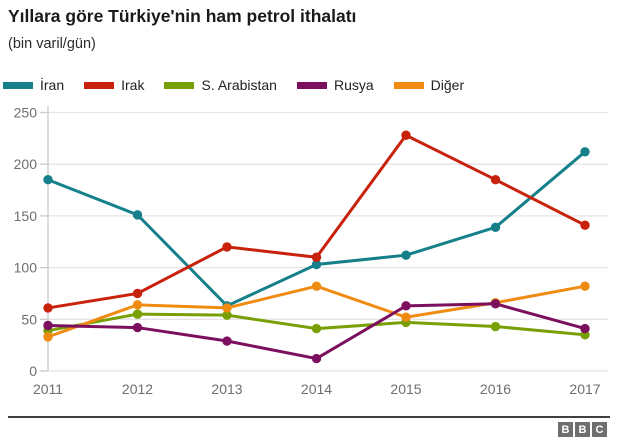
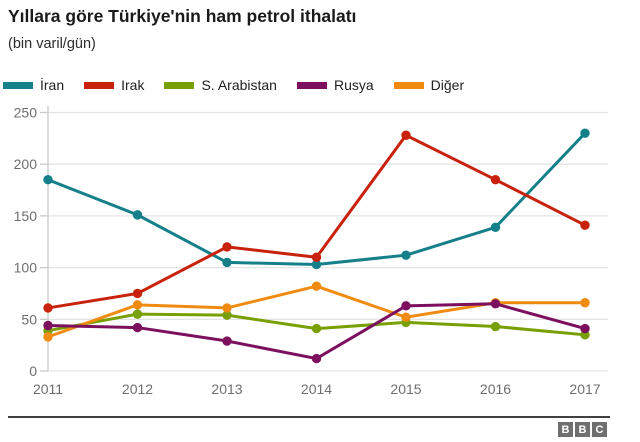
İran/2013: 63 -> 105
İran/2017: 212 -> 230
Diğer/2017: 82 -> 66
